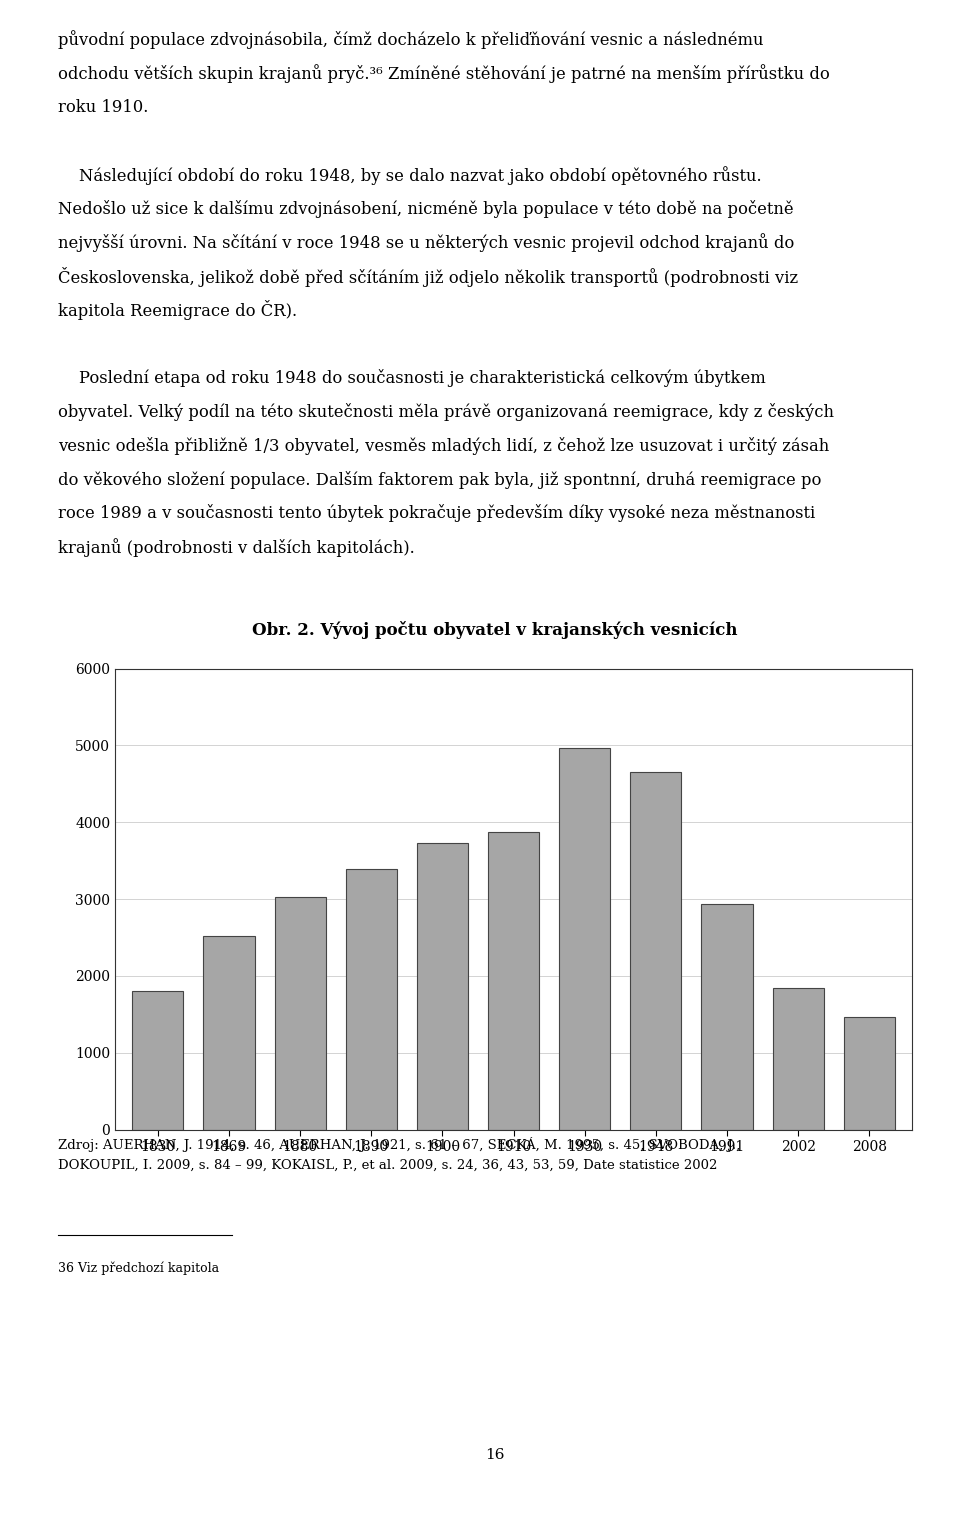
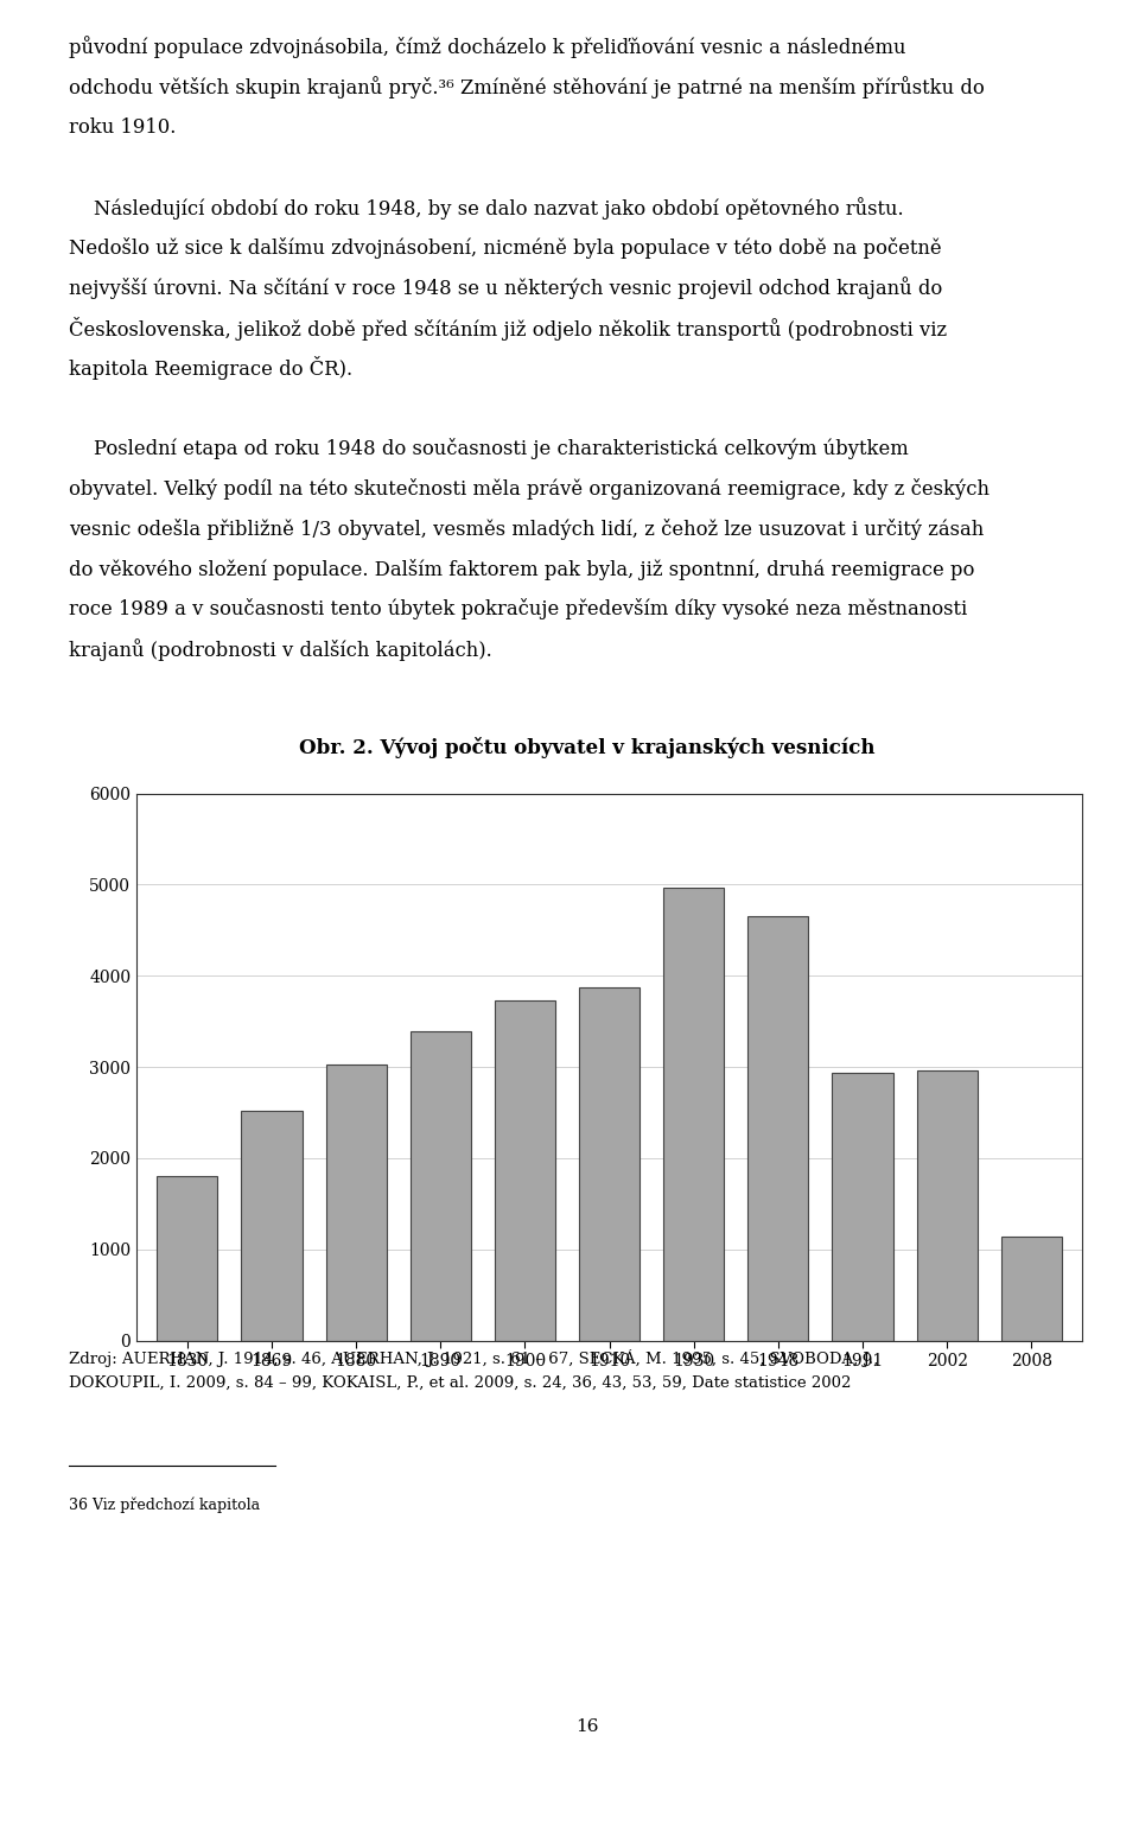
2002: 1850 -> 2960
2008: 1460 -> 1140
